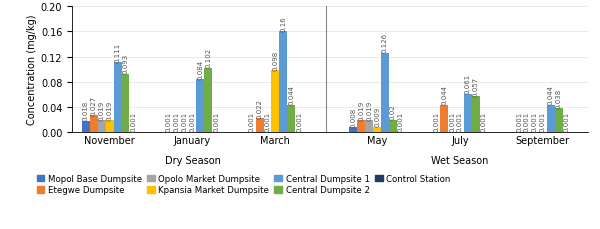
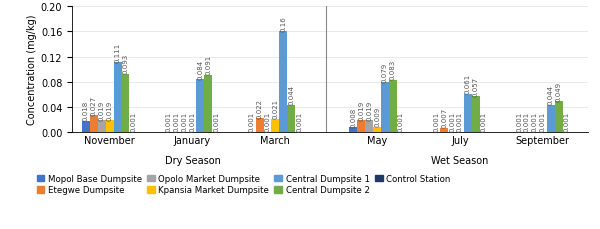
Central Dumpsite 2/January: 0.102 -> 0.091
Kpansia Market Dumpsite/March: 0.098 -> 0.021
Central Dumpsite 1/May: 0.126 -> 0.079
Central Dumpsite 2/May: 0.020 -> 0.083
Etegwe Dumpsite/July: 0.044 -> 0.007
Central Dumpsite 2/September: 0.038 -> 0.049
